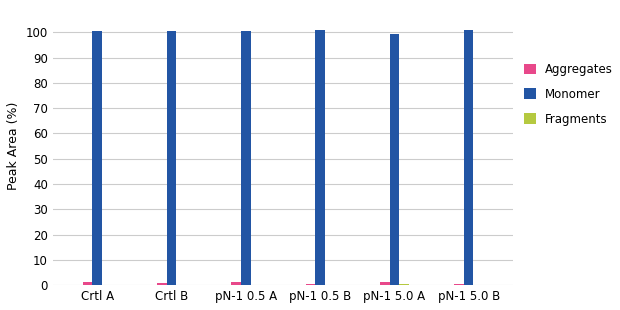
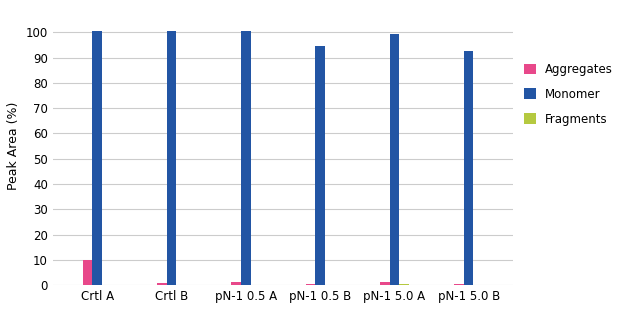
Aggregates/Crtl A: 1.2 -> 10.0
Monomer/pN-1 0.5 B: 101.0 -> 94.5
Monomer/pN-1 5.0 B: 100.7 -> 92.5
